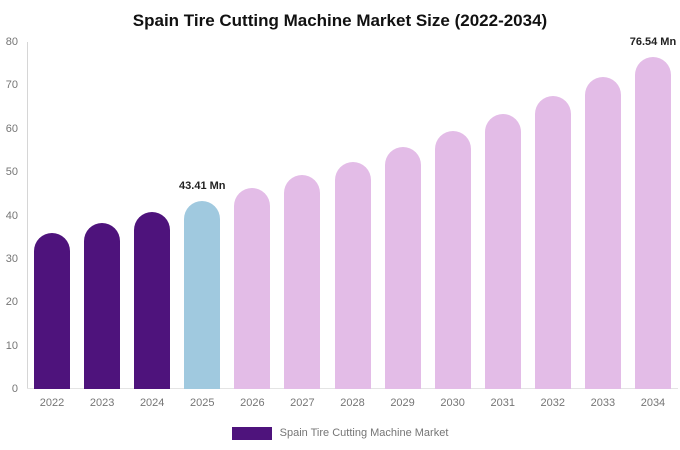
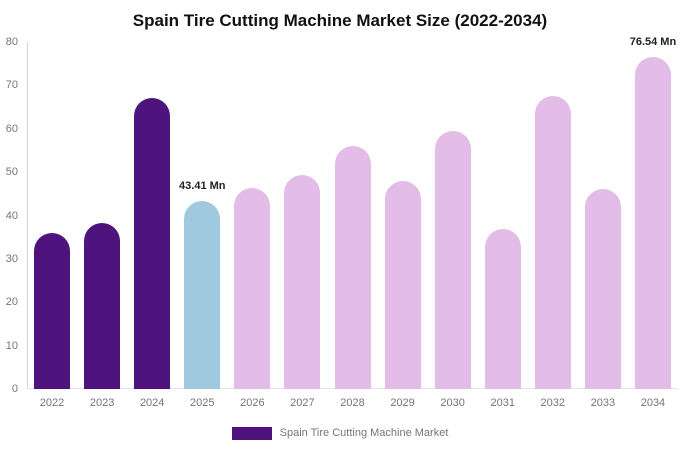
2024: 41 -> 67
2028: 52 -> 56
2029: 56 -> 48
2031: 63 -> 37
2033: 72 -> 46
